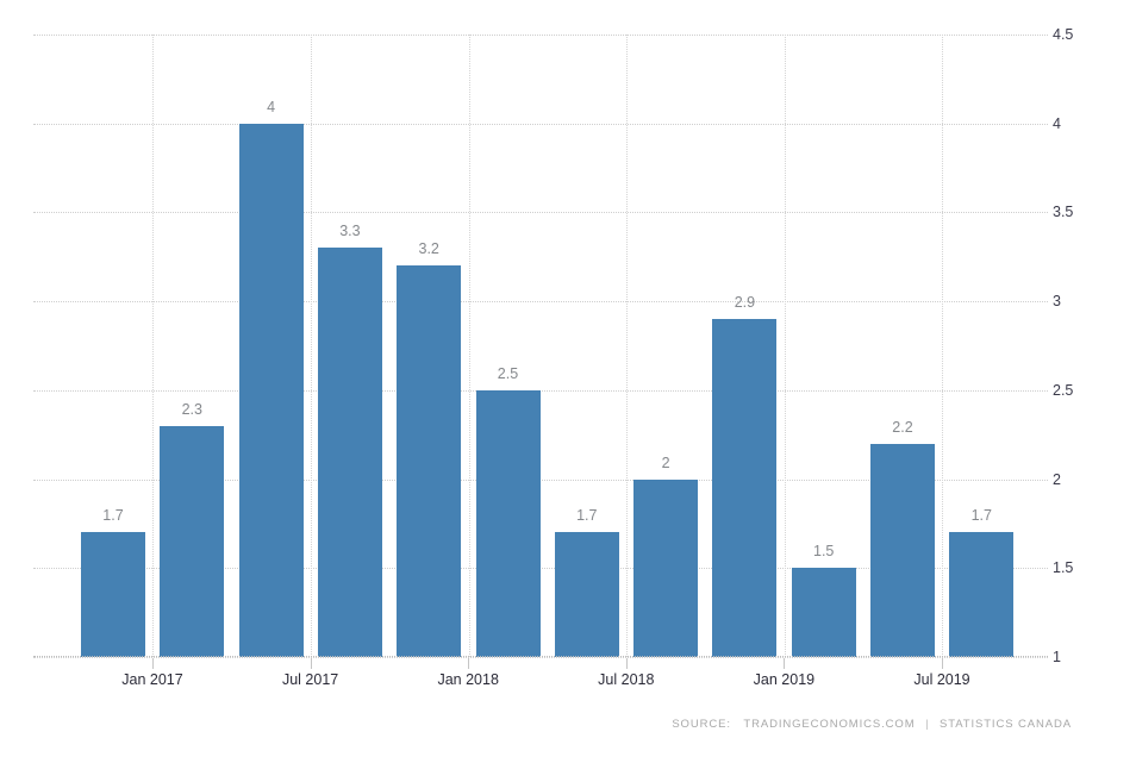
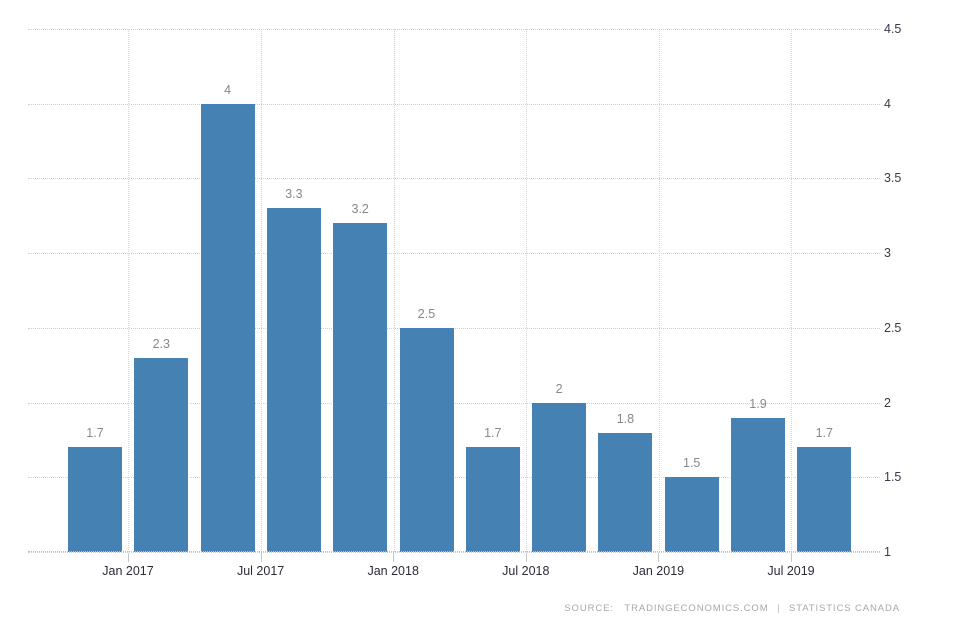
Jan 2019: 2.9 -> 1.8
Jul 2019: 2.2 -> 1.9
